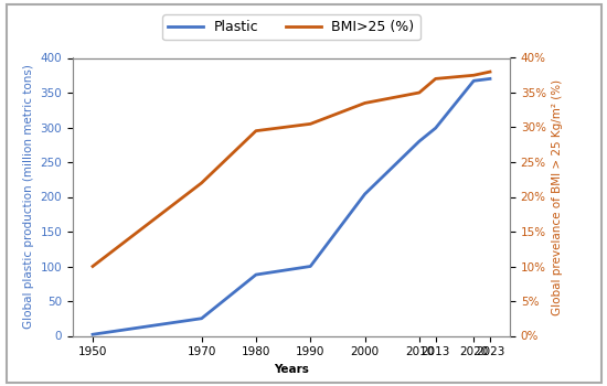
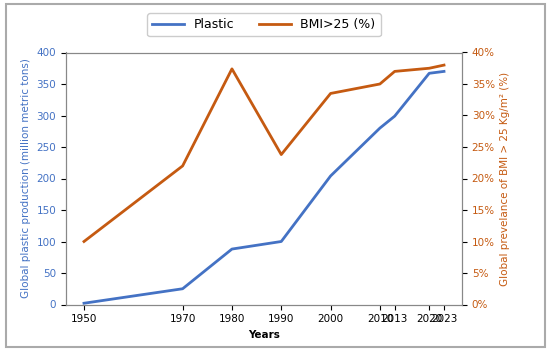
BMI>25 (%)/1980: 29.5% -> 37.4%
BMI>25 (%)/1990: 30.5% -> 23.8%
